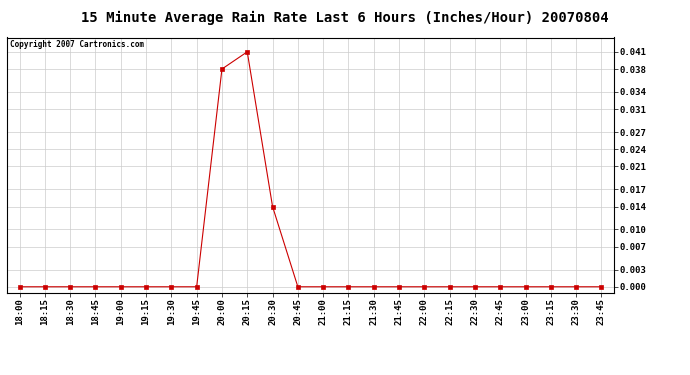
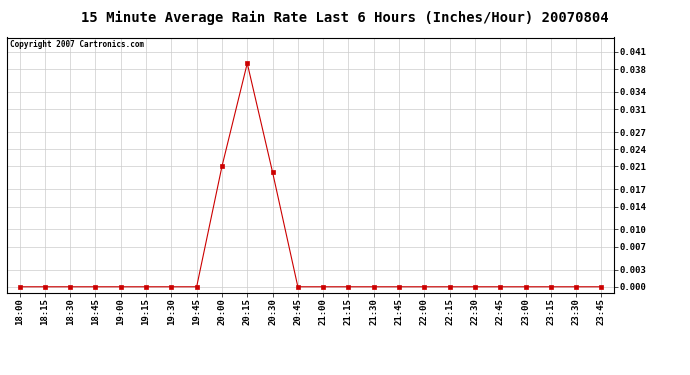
20:00: 0.038 -> 0.021
20:15: 0.041 -> 0.039
20:30: 0.014 -> 0.020
